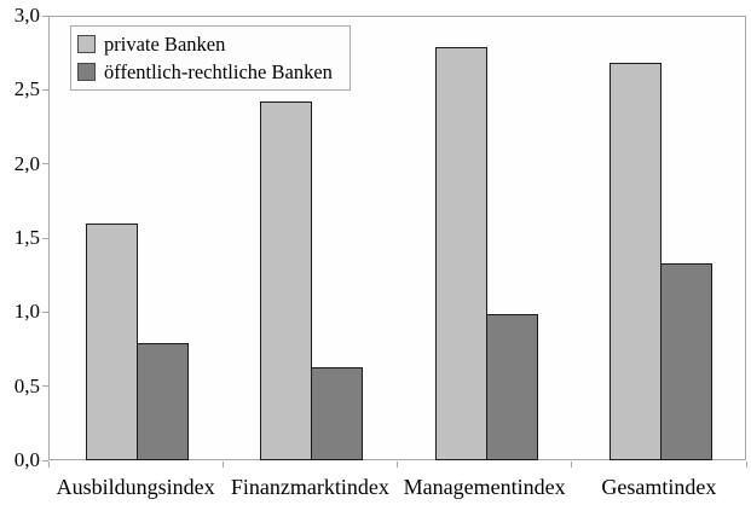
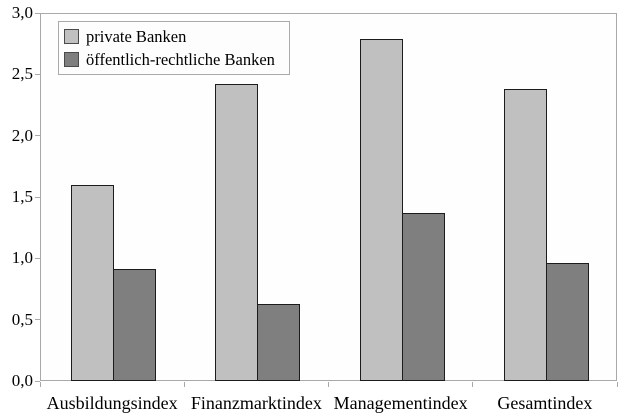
öffentlich-rechtliche Banken/Ausbildungsindex: 0,79 -> 0,91
öffentlich-rechtliche Banken/Managementindex: 0,99 -> 1,37
private Banken/Gesamtindex: 2,68 -> 2,38
öffentlich-rechtliche Banken/Gesamtindex: 1,33 -> 0,96
